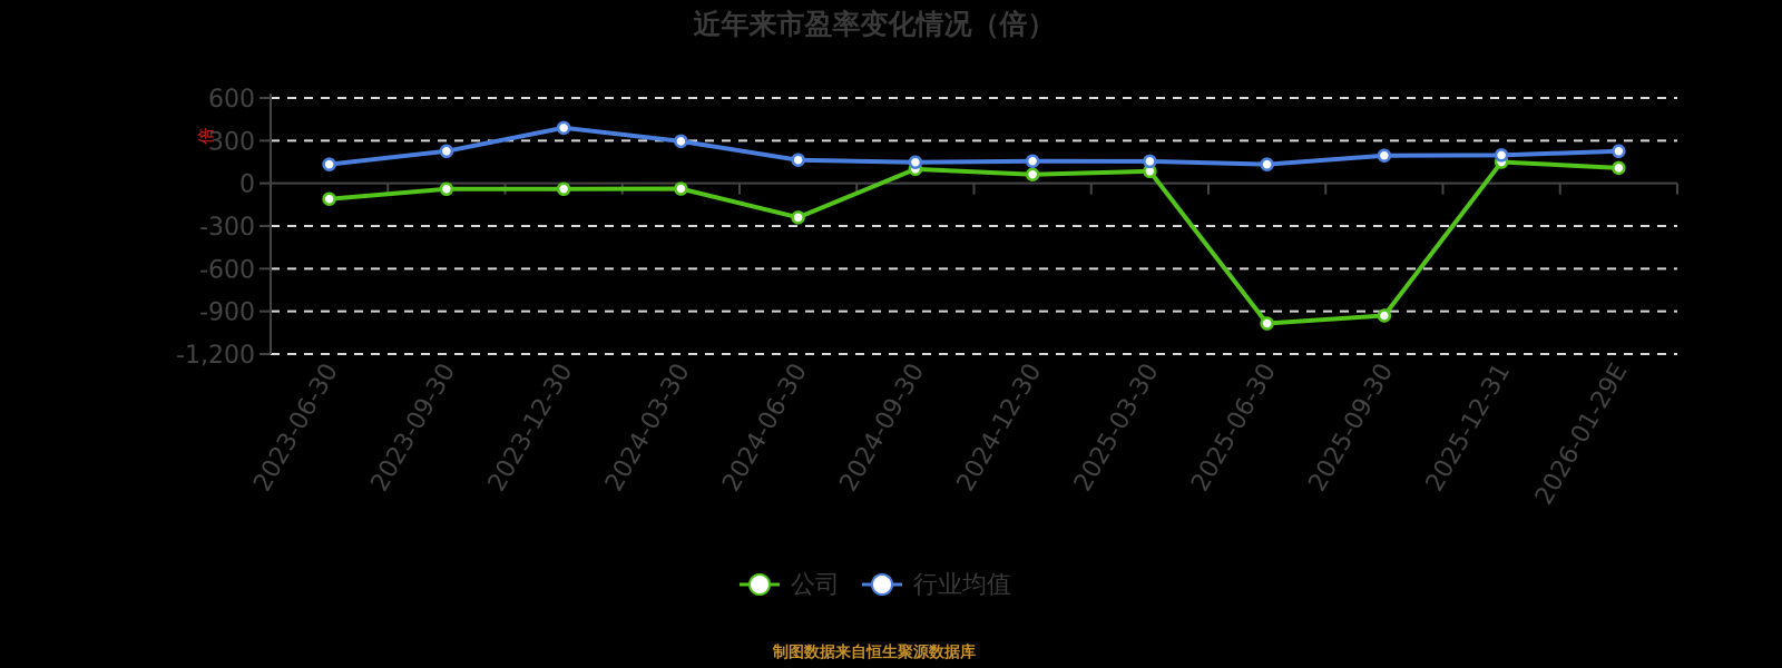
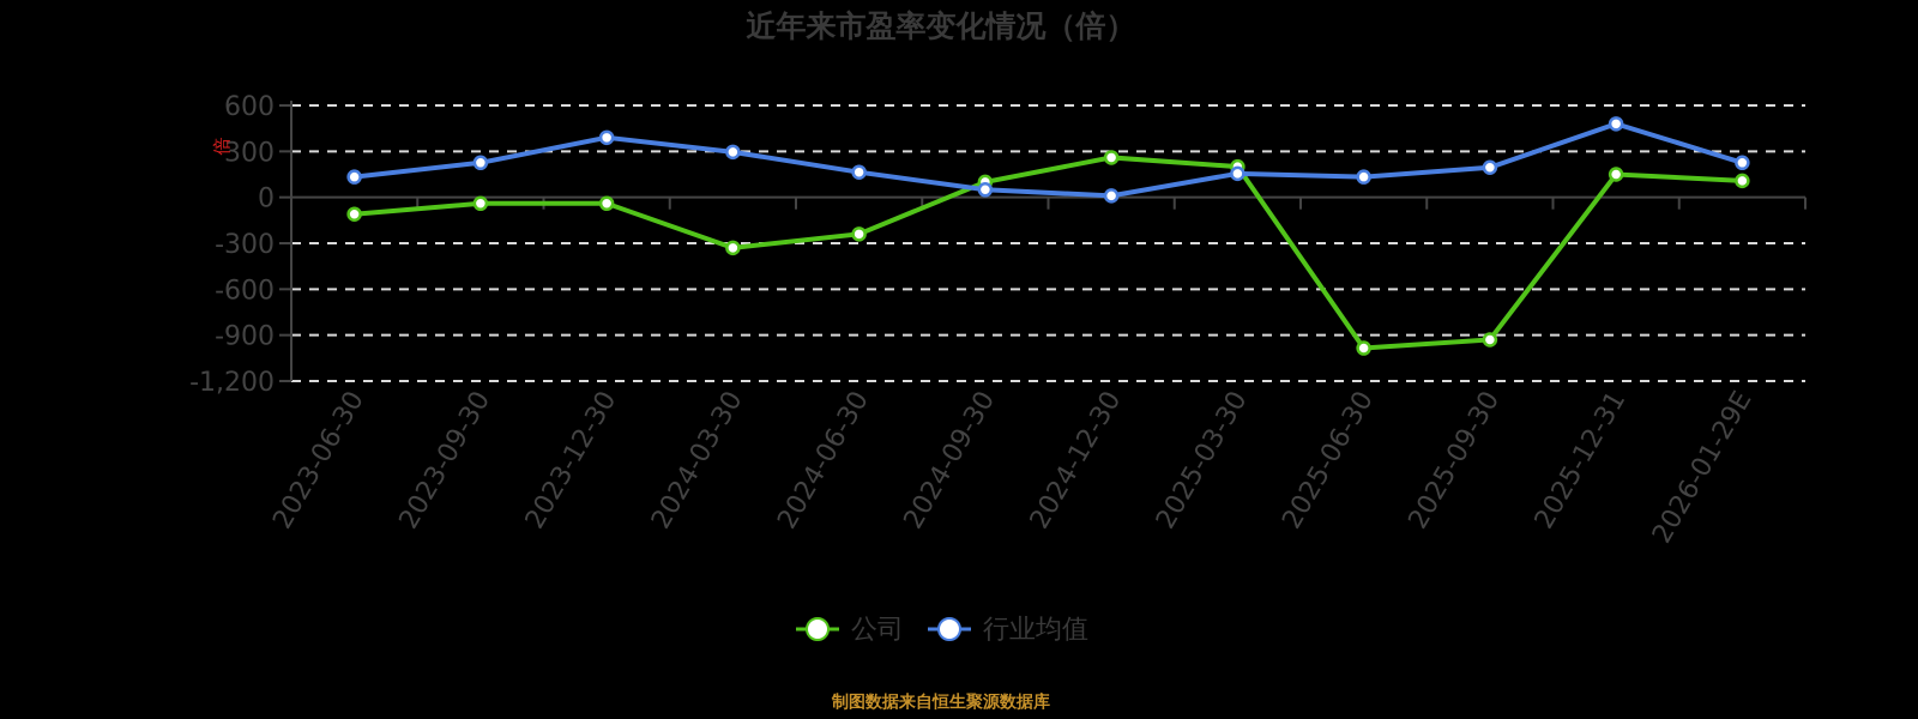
公司/2024-03-30: -40 -> -330
行业均值/2024-09-30: 150 -> 50
公司/2024-12-30: 60 -> 260
行业均值/2024-12-30: 160 -> 10
公司/2025-03-30: 80 -> 200
行业均值/2025-12-31: 200 -> 480
